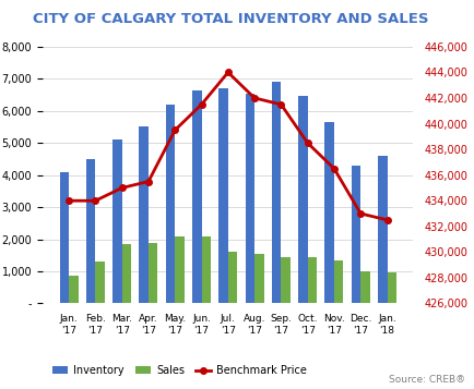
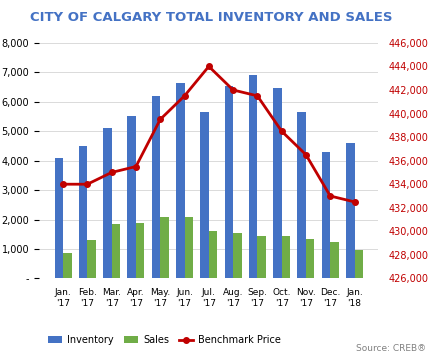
Inventory/Jul. '17: 6,700 -> 5,650
Sales/Dec. '17: 1,000 -> 1,250
